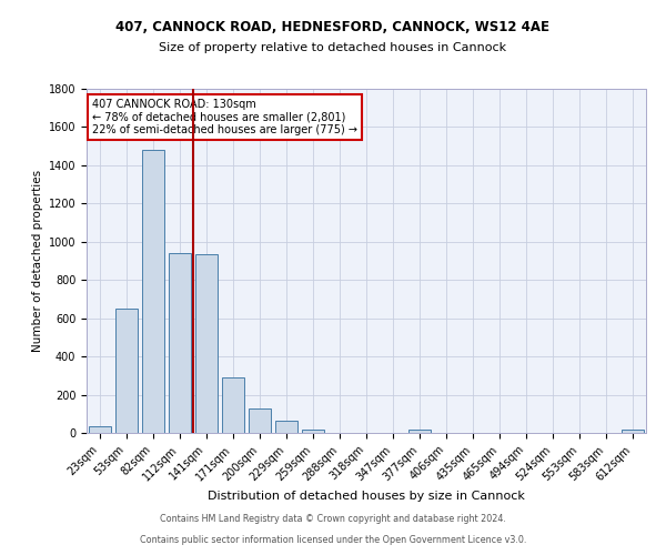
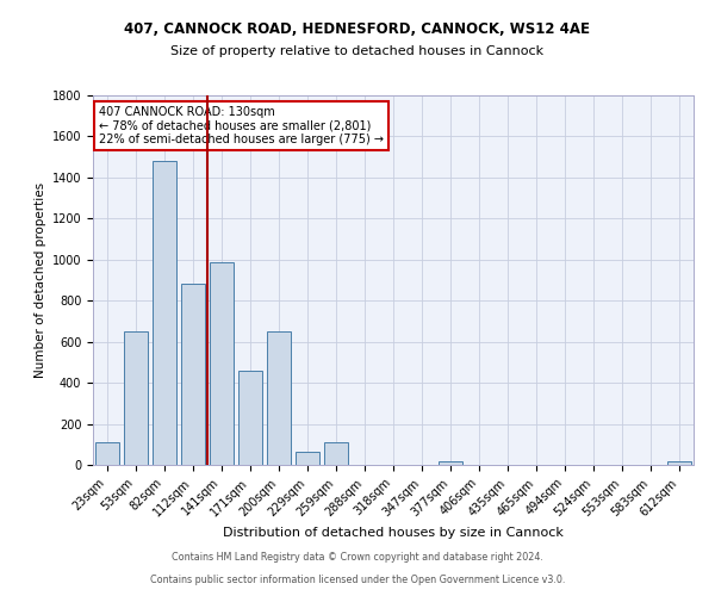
23sqm: 40 -> 110
112sqm: 940 -> 880
141sqm: 940 -> 990
171sqm: 290 -> 460
200sqm: 130 -> 650
259sqm: 20 -> 110
